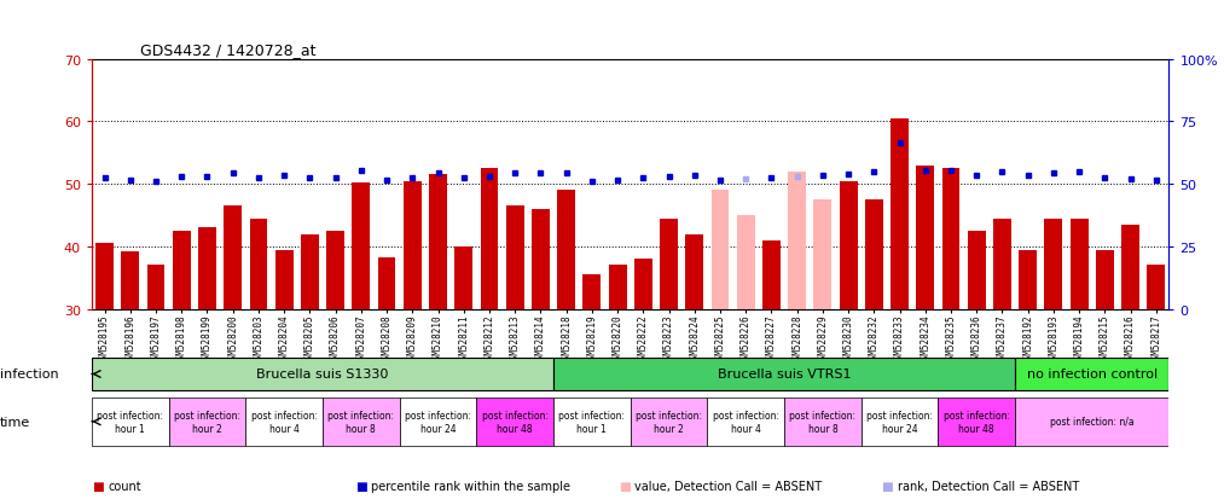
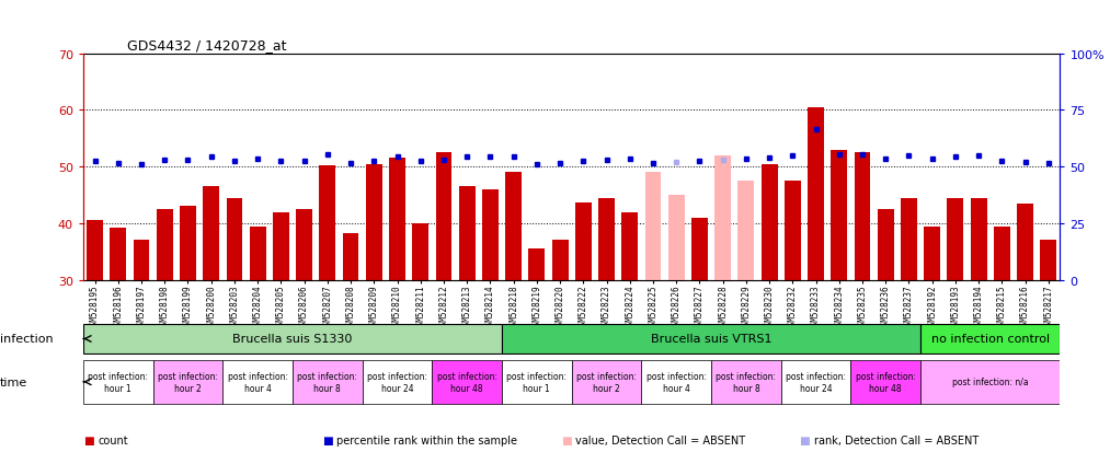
GSM528222: 38.0 -> 43.6
